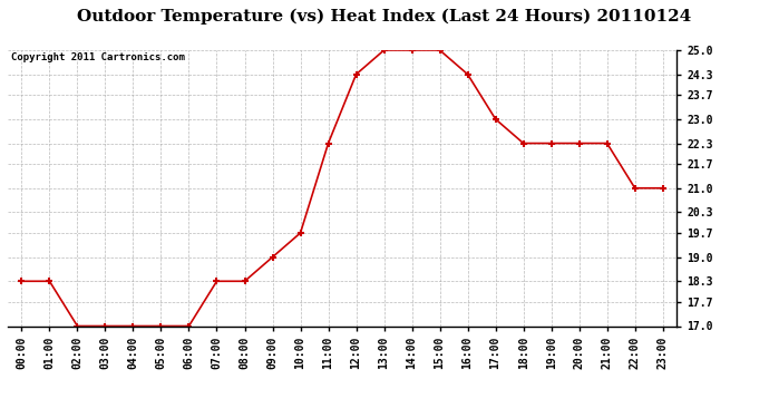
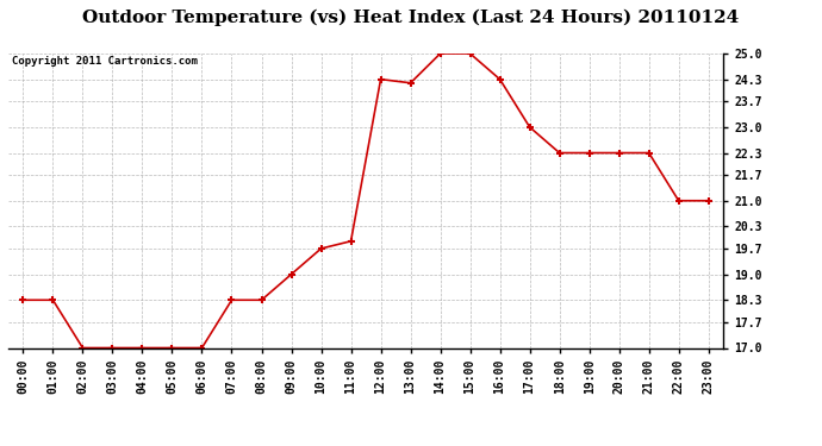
11:00: 22.3 -> 19.9
13:00: 25.0 -> 24.2
